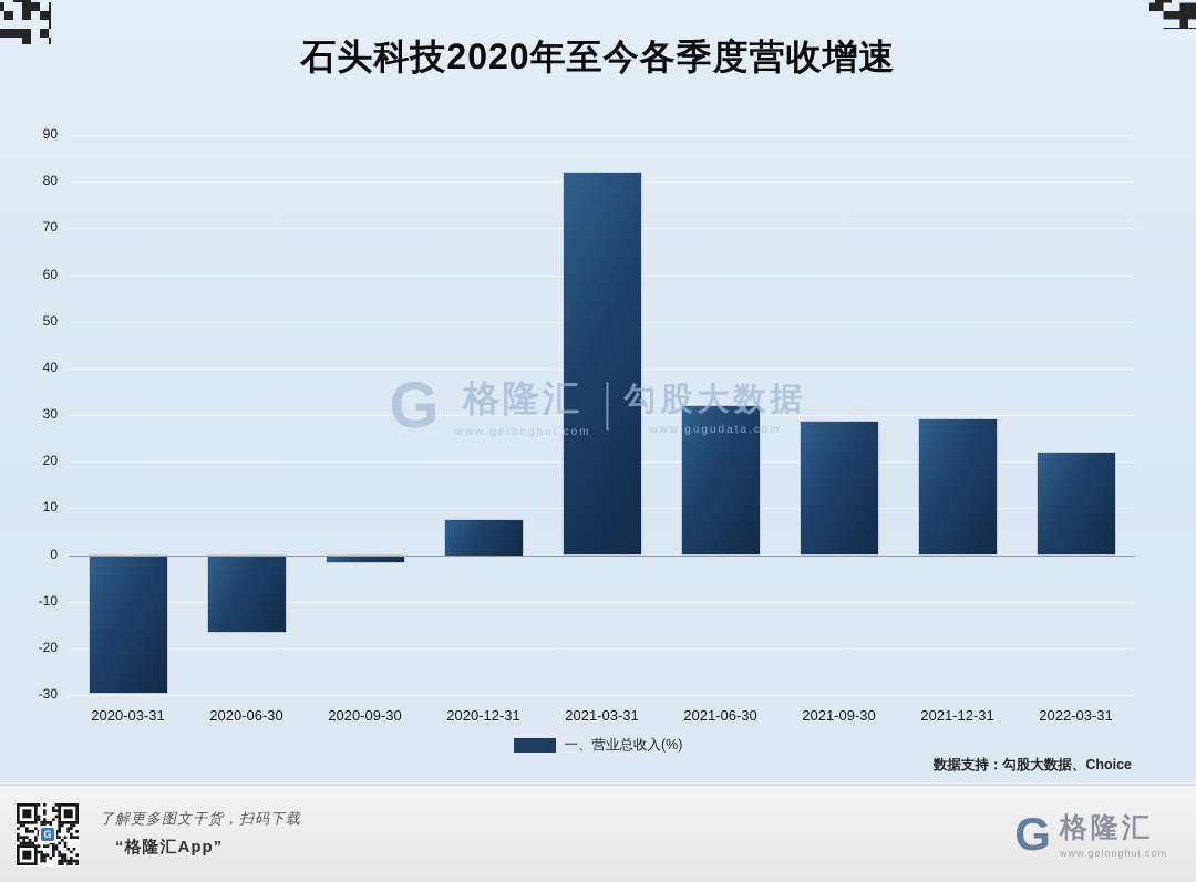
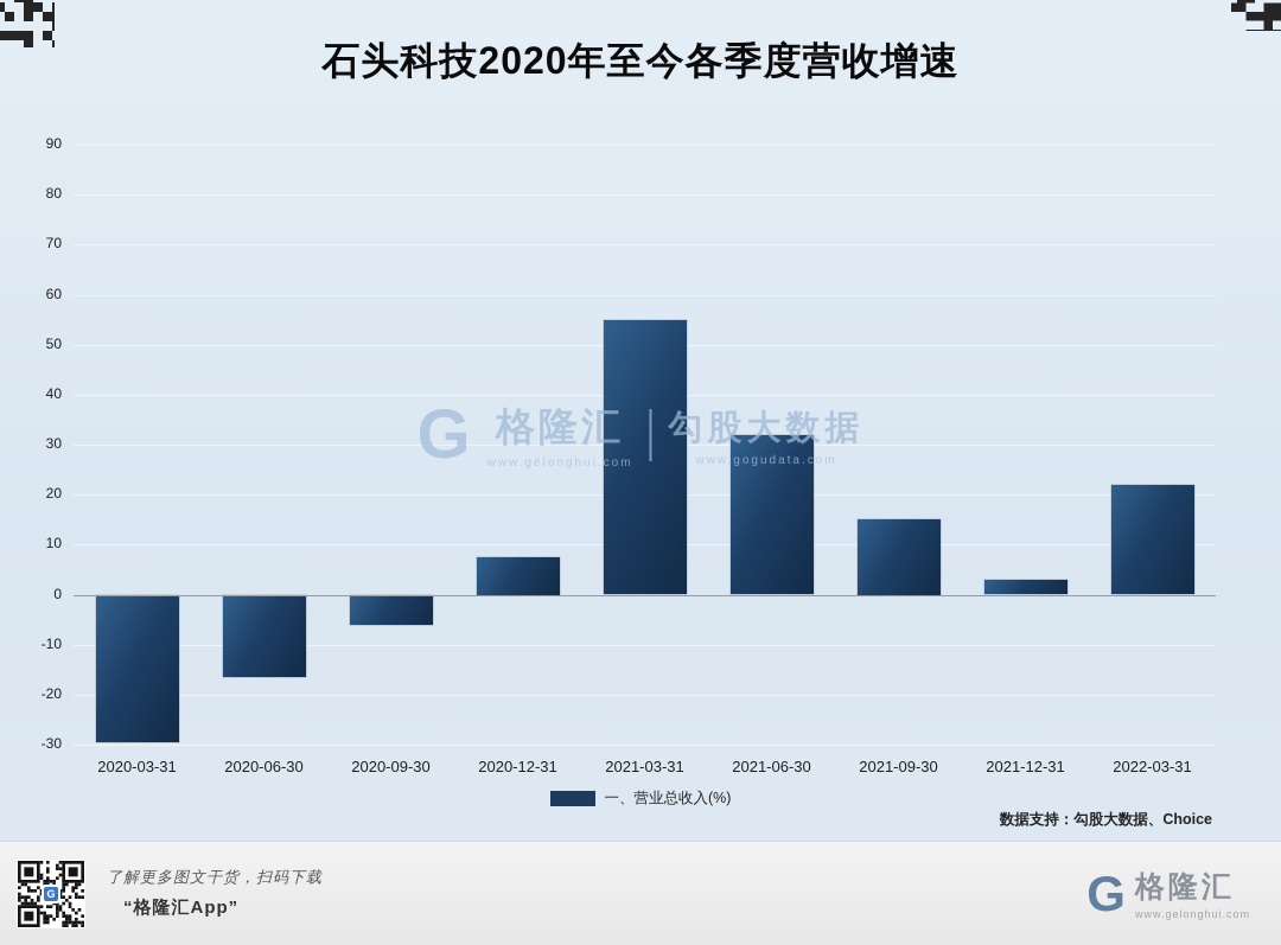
2020-09-30: -2 -> -6
2021-03-31: 82 -> 55
2021-09-30: 28 -> 15
2021-12-31: 29 -> 3
